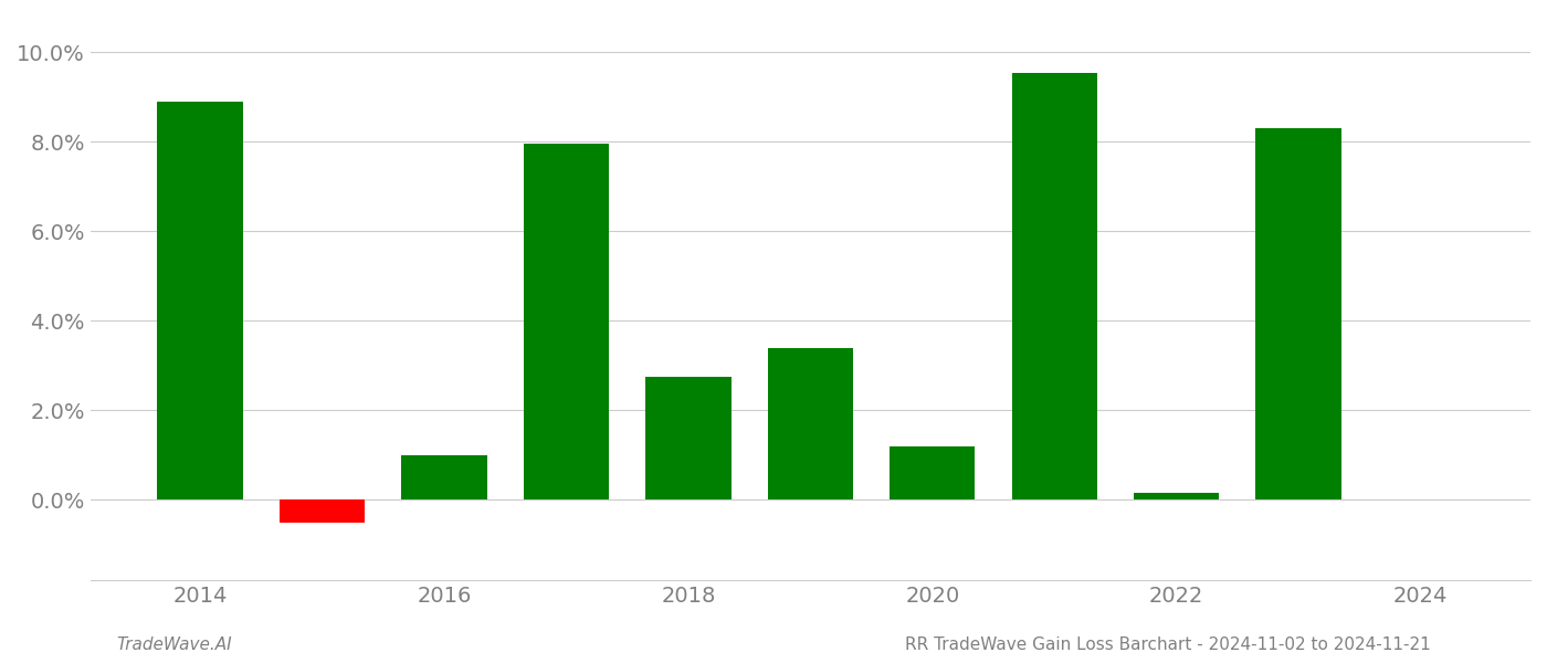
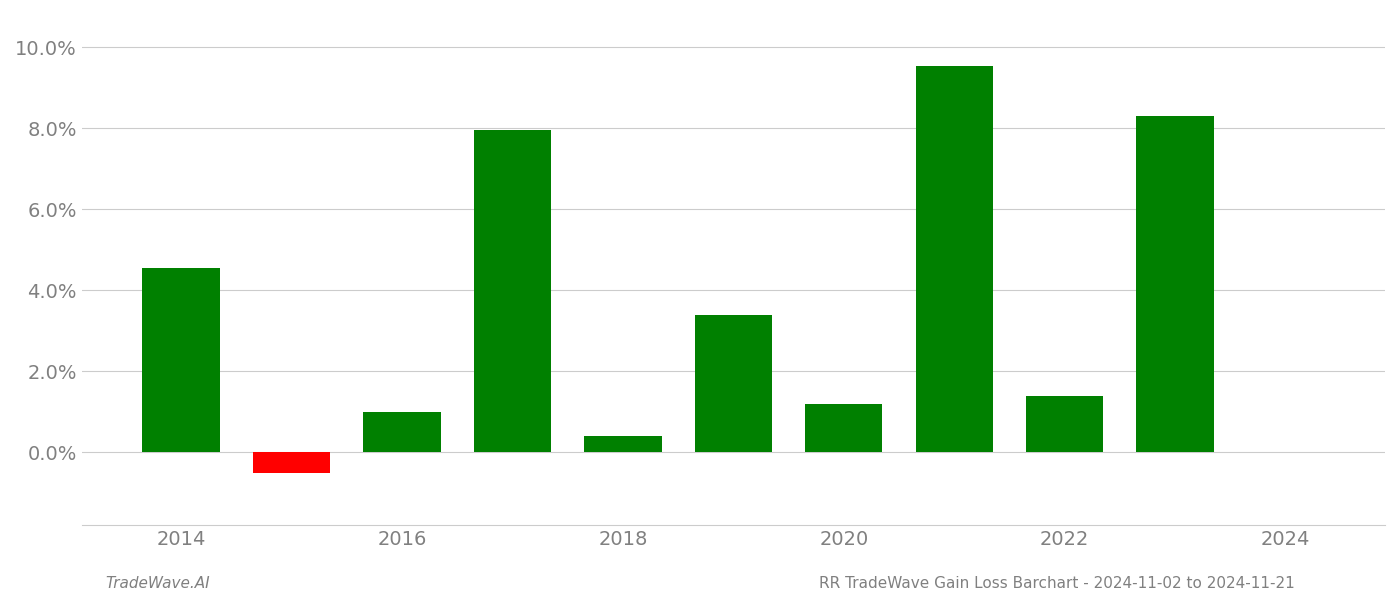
2014: 8.90% -> 4.55%
2018: 2.75% -> 0.40%
2022: 0.15% -> 1.40%
